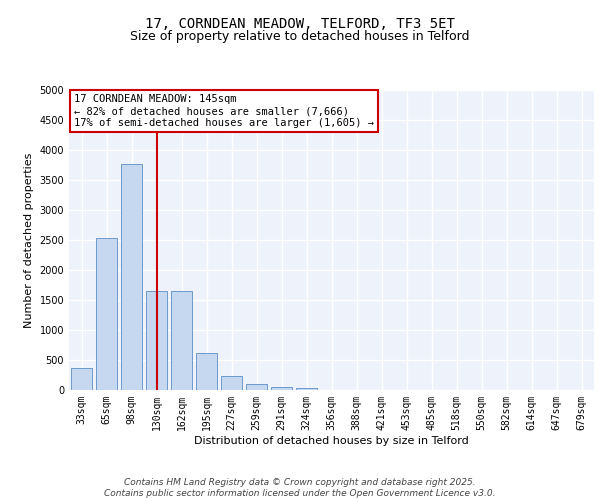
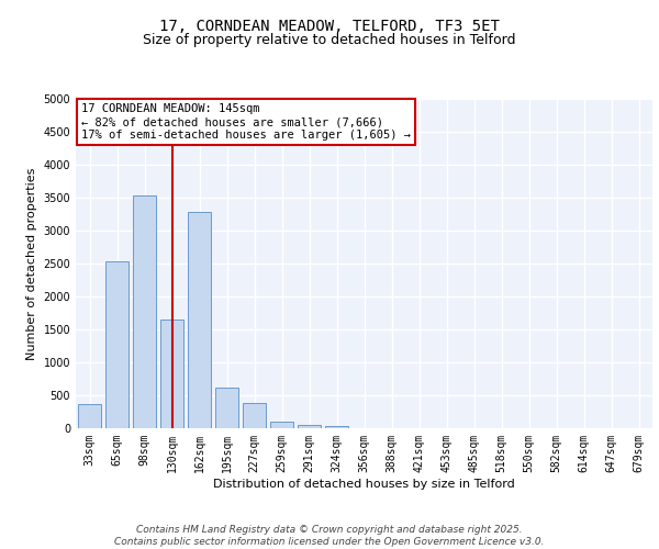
98sqm: 3760 -> 3540
162sqm: 1650 -> 3280
227sqm: 230 -> 380
